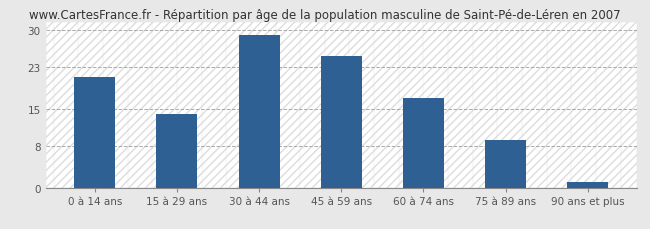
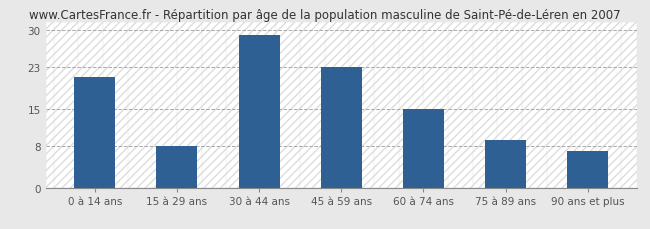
15 à 29 ans: 14 -> 8
45 à 59 ans: 25 -> 23
60 à 74 ans: 17 -> 15
90 ans et plus: 1 -> 7
